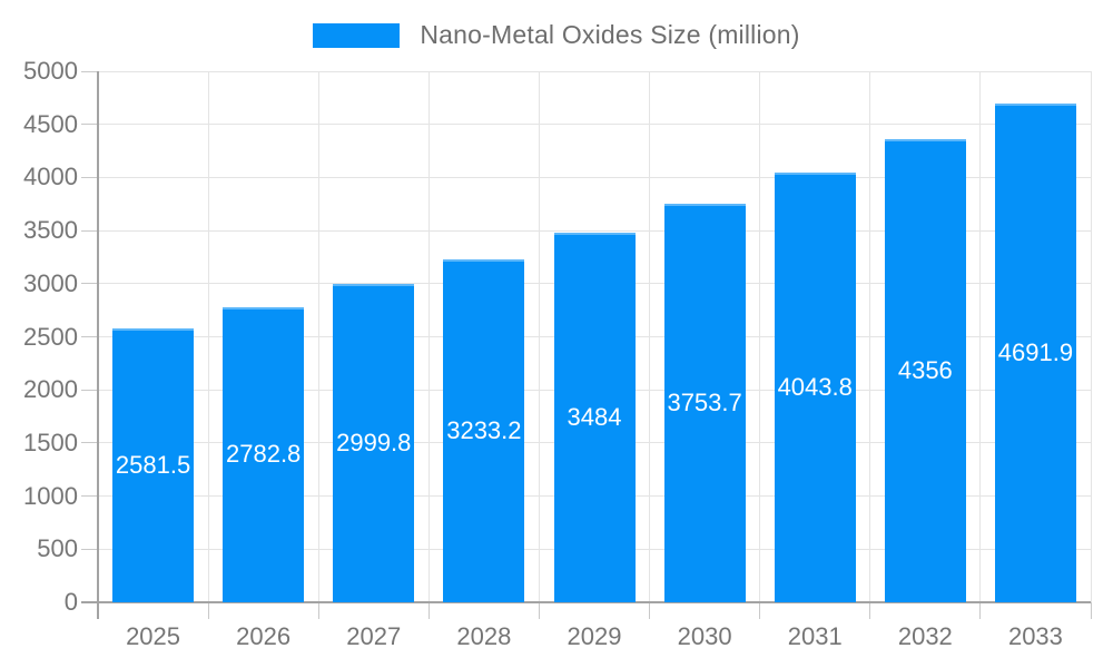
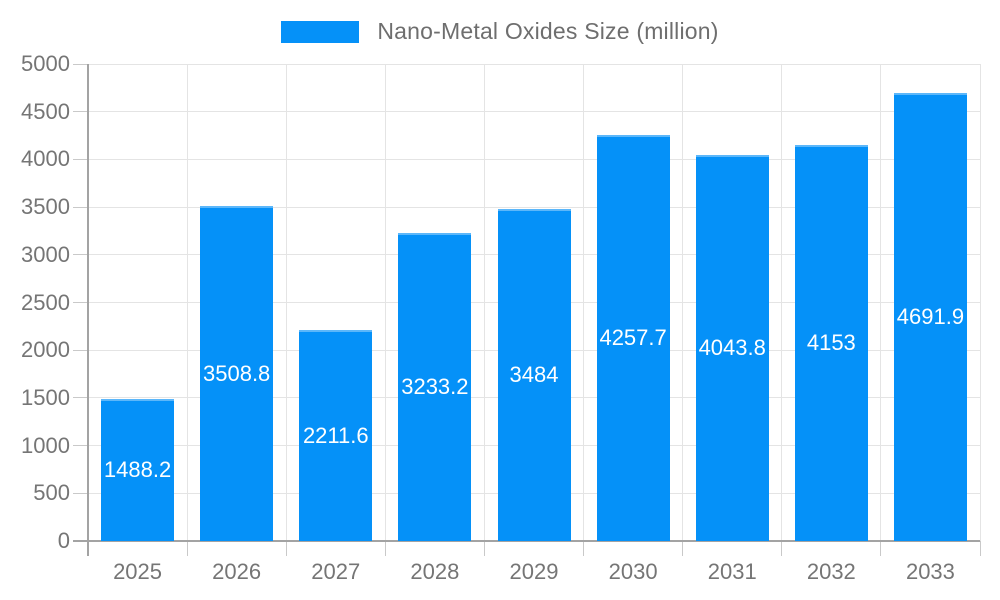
2025: 2581.5 -> 1488.2
2026: 2782.8 -> 3508.8
2027: 2999.8 -> 2211.6
2030: 3753.7 -> 4257.7
2032: 4356 -> 4153
